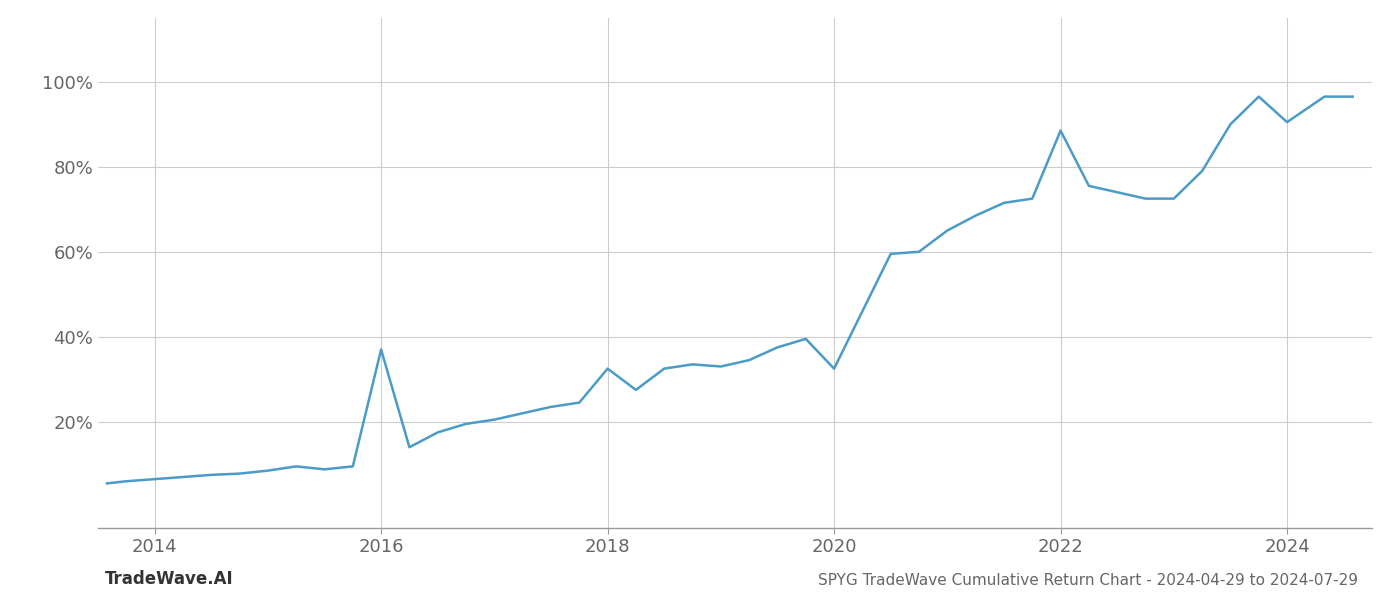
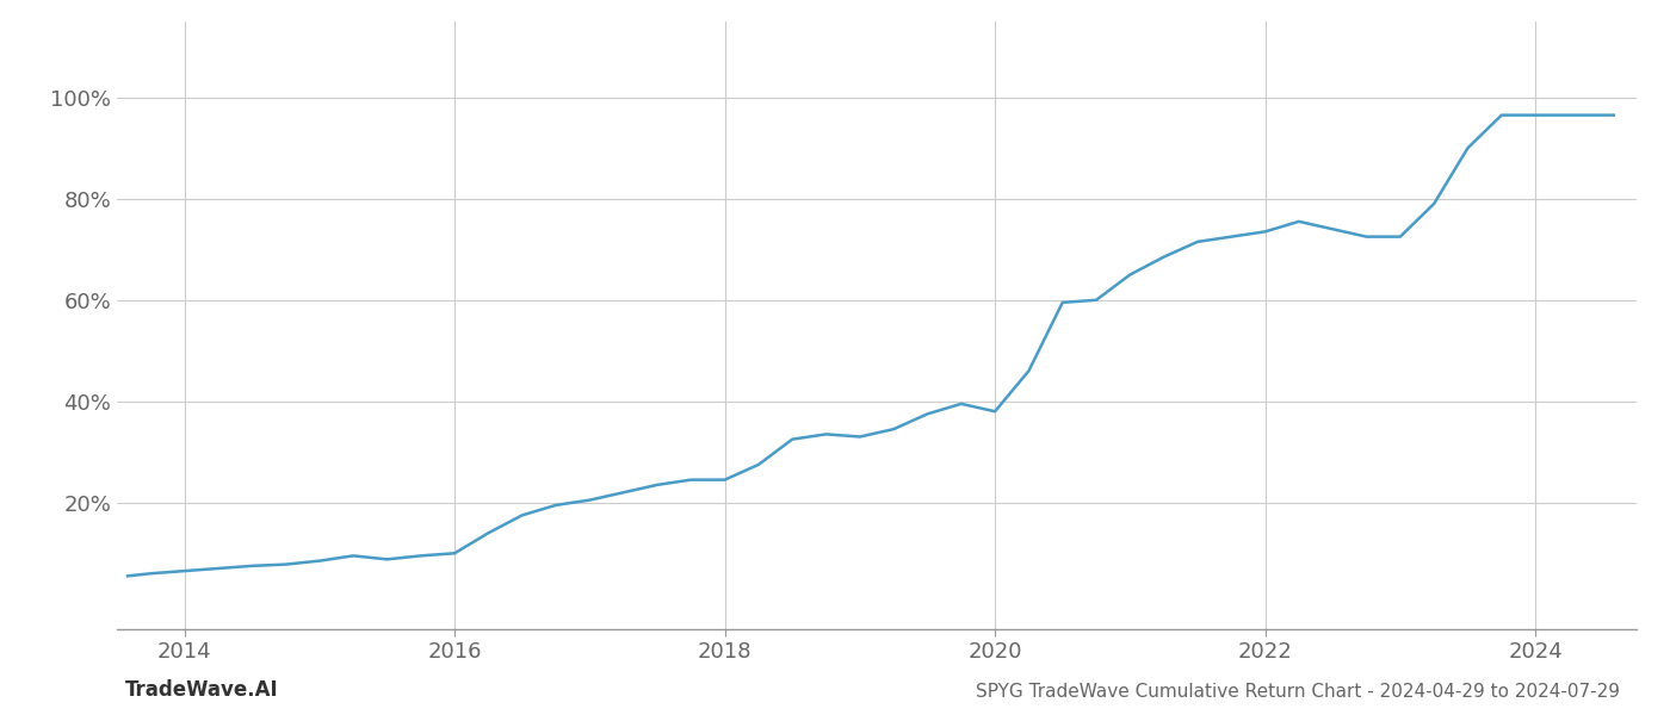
2016: 37.0% -> 10.0%
2018: 32.5% -> 24.5%
2020: 32.5% -> 38.0%
2022: 88.5% -> 73.5%
2024: 90.5% -> 96.5%
